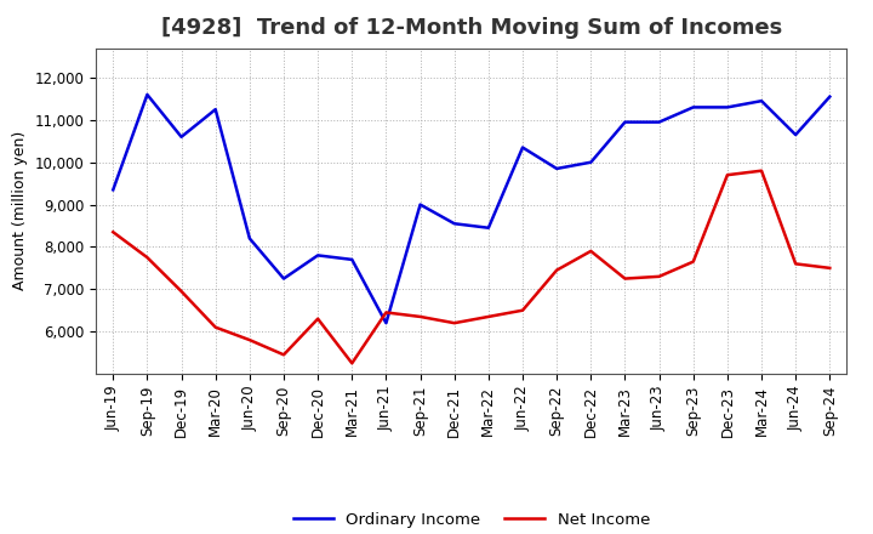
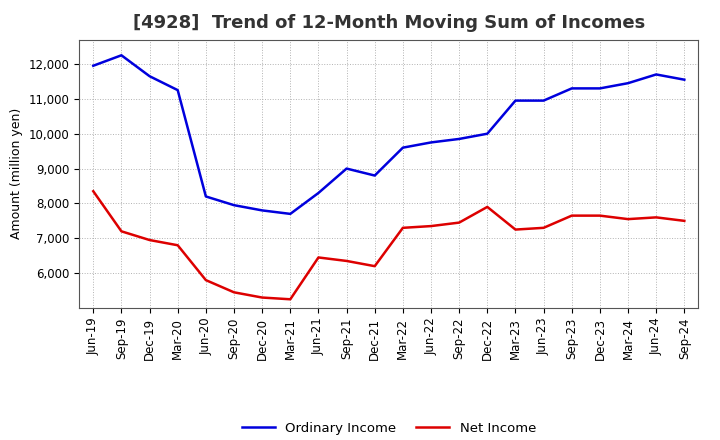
Ordinary Income/Jun-19: 9,350 -> 11,950
Ordinary Income/Sep-19: 11,600 -> 12,250
Net Income/Sep-19: 7,750 -> 7,200
Ordinary Income/Dec-19: 10,600 -> 11,650
Net Income/Mar-20: 6,100 -> 6,800
Ordinary Income/Sep-20: 7,250 -> 7,950
Net Income/Dec-20: 6,300 -> 5,300
Ordinary Income/Jun-21: 6,200 -> 8,300
Ordinary Income/Dec-21: 8,550 -> 8,800
Ordinary Income/Mar-22: 8,450 -> 9,600
Net Income/Mar-22: 6,350 -> 7,300
Ordinary Income/Jun-22: 10,350 -> 9,750
Net Income/Jun-22: 6,500 -> 7,350
Net Income/Dec-23: 9,700 -> 7,650
Net Income/Mar-24: 9,800 -> 7,550
Ordinary Income/Jun-24: 10,650 -> 11,700
